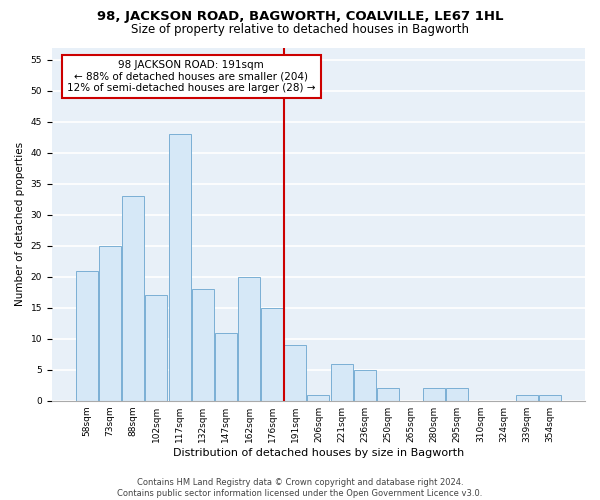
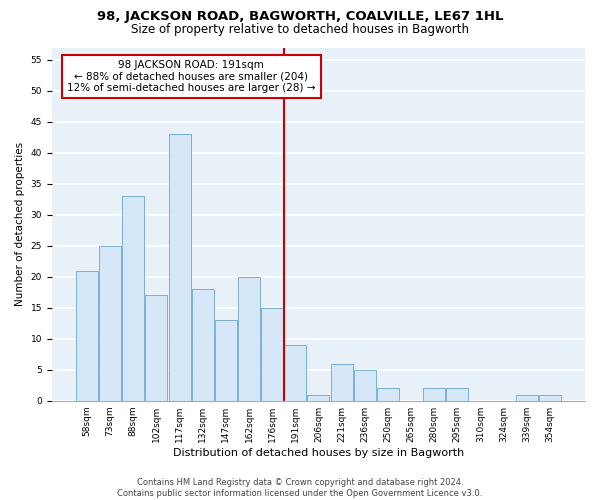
147sqm: 11 -> 13
